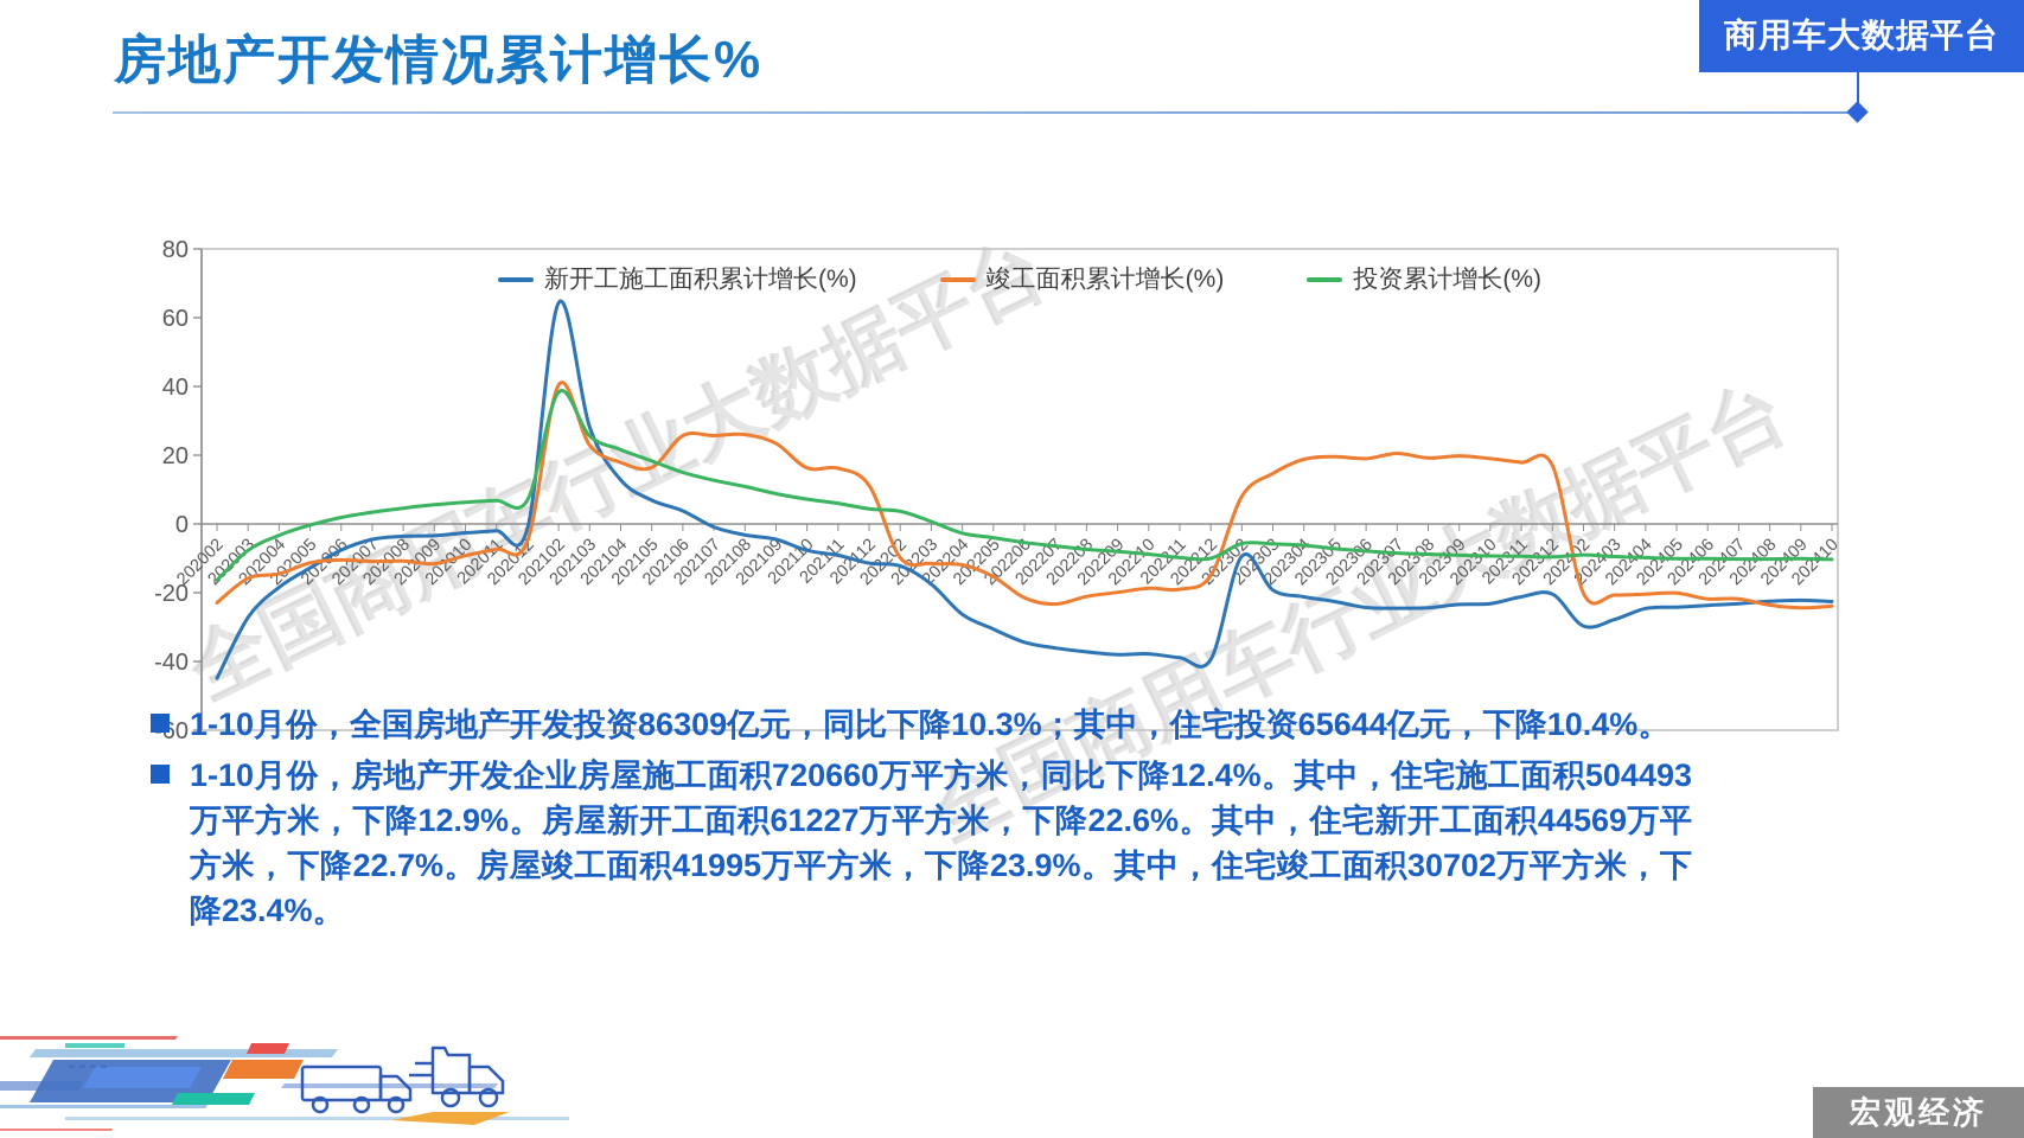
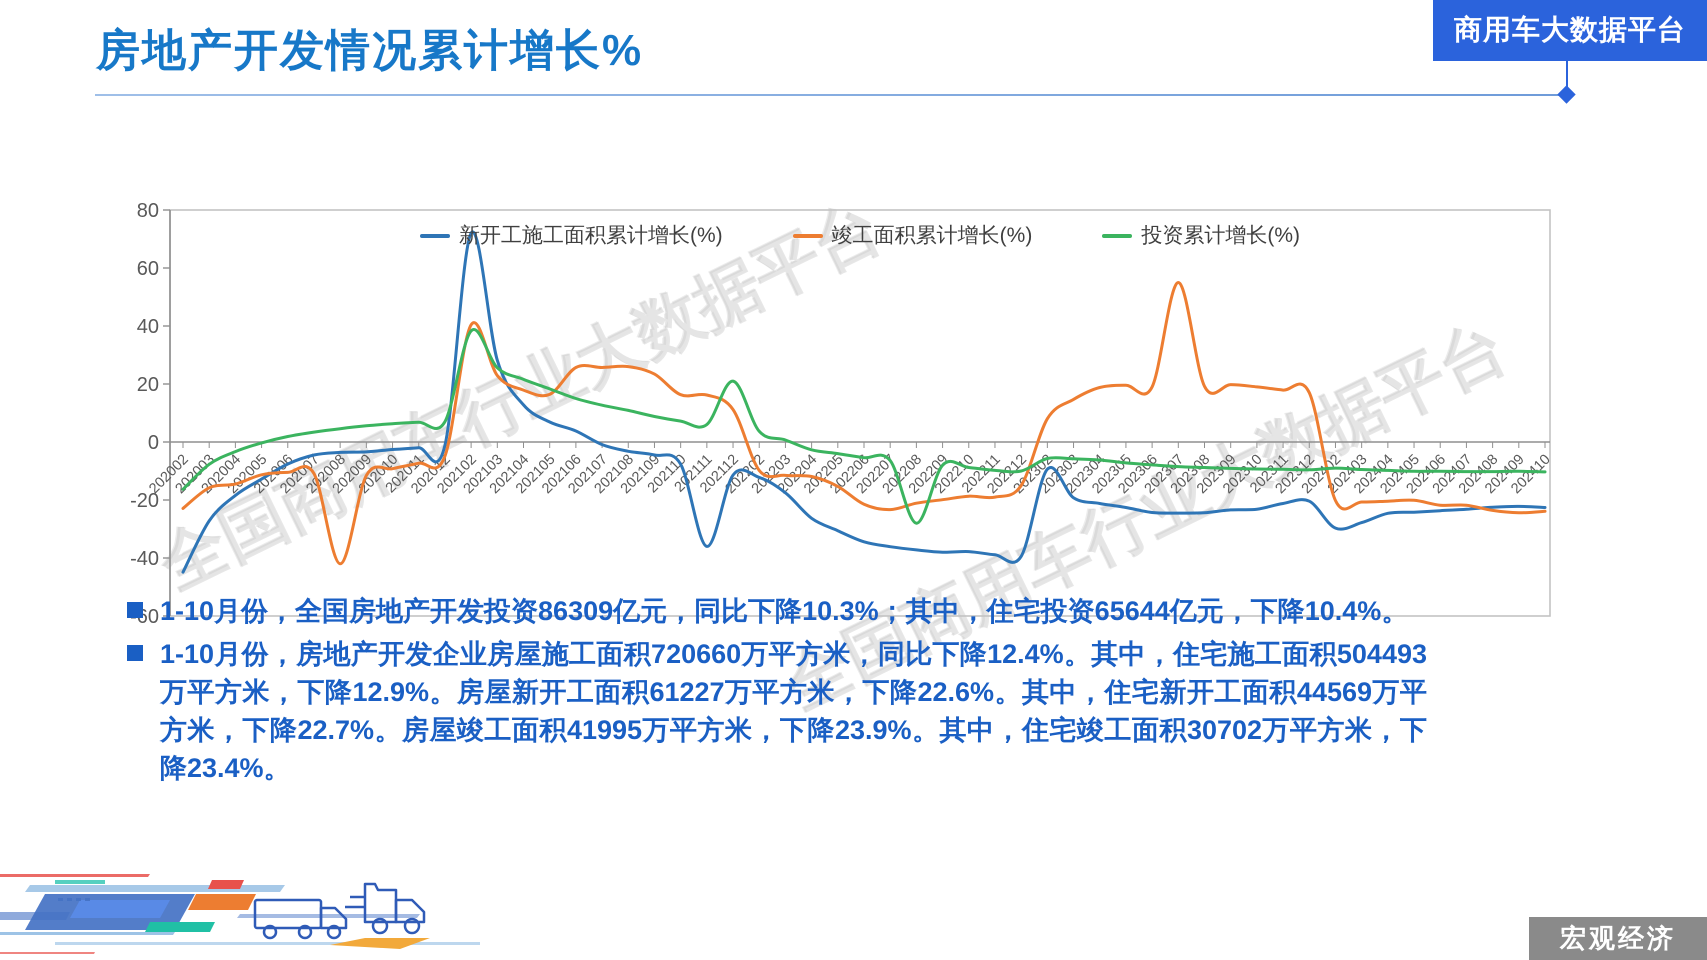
竣工面积累计增长(%)/202008: -11 -> -42
新开工施工面积累计增长(%)/202102: 64 -> 72
新开工施工面积累计增长(%)/202111: -9 -> -36
投资累计增长(%)/202112: 4 -> 21
投资累计增长(%)/202208: -7 -> -28
竣工面积累计增长(%)/202307: 20 -> 55
